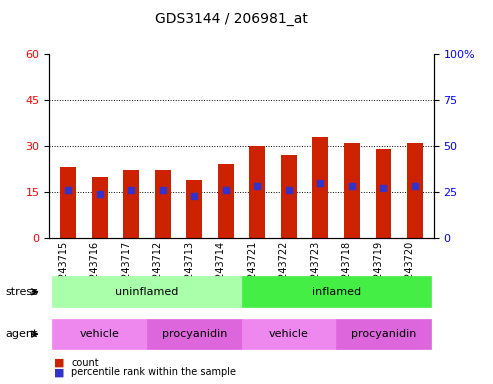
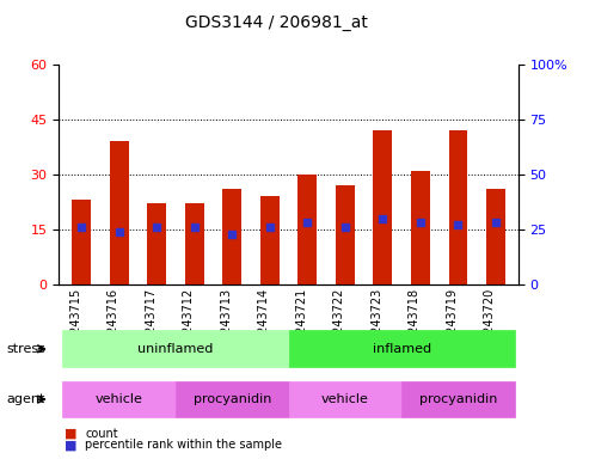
GSM243716: 20 -> 39
GSM243713: 19 -> 26
GSM243723: 33 -> 42
GSM243719: 29 -> 42
GSM243720: 31 -> 26
